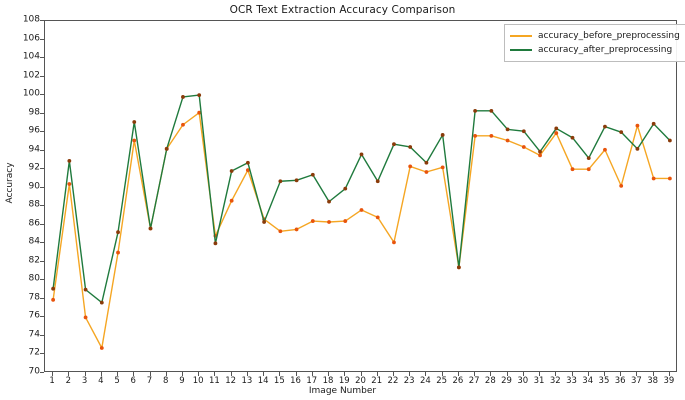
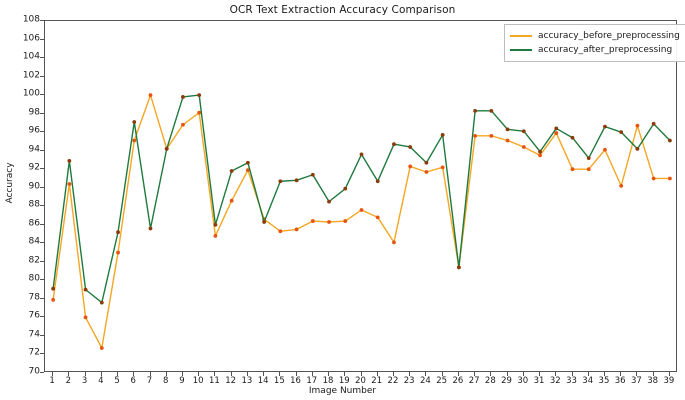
accuracy_before_preprocessing/7: 86 -> 100
accuracy_after_preprocessing/11: 84 -> 86
